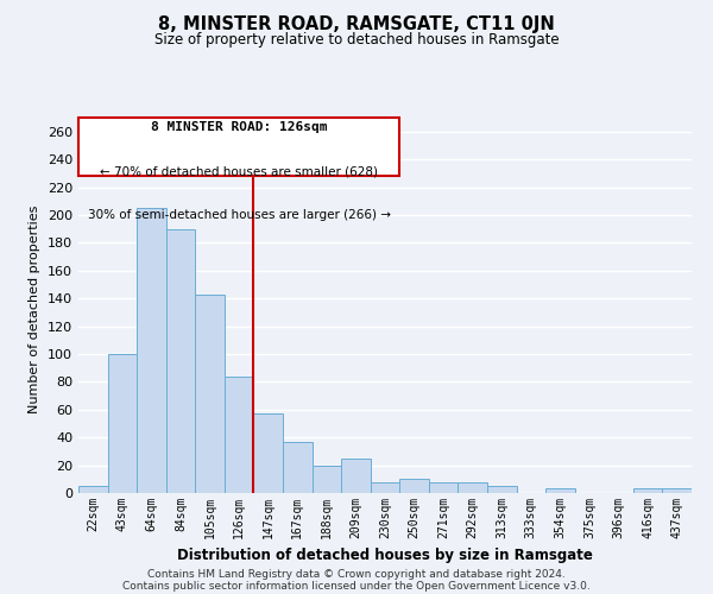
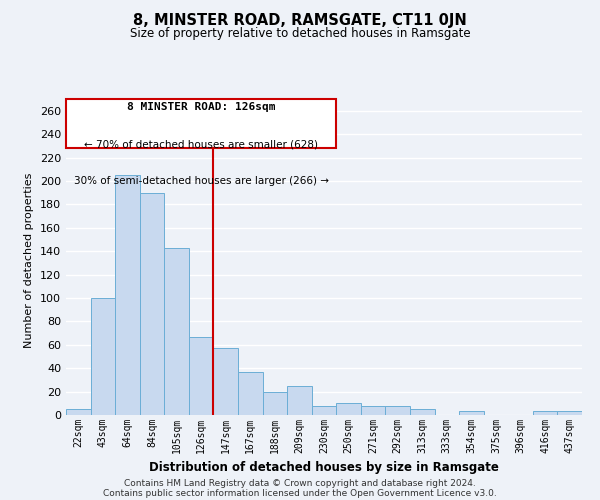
126sqm: 84 -> 67
